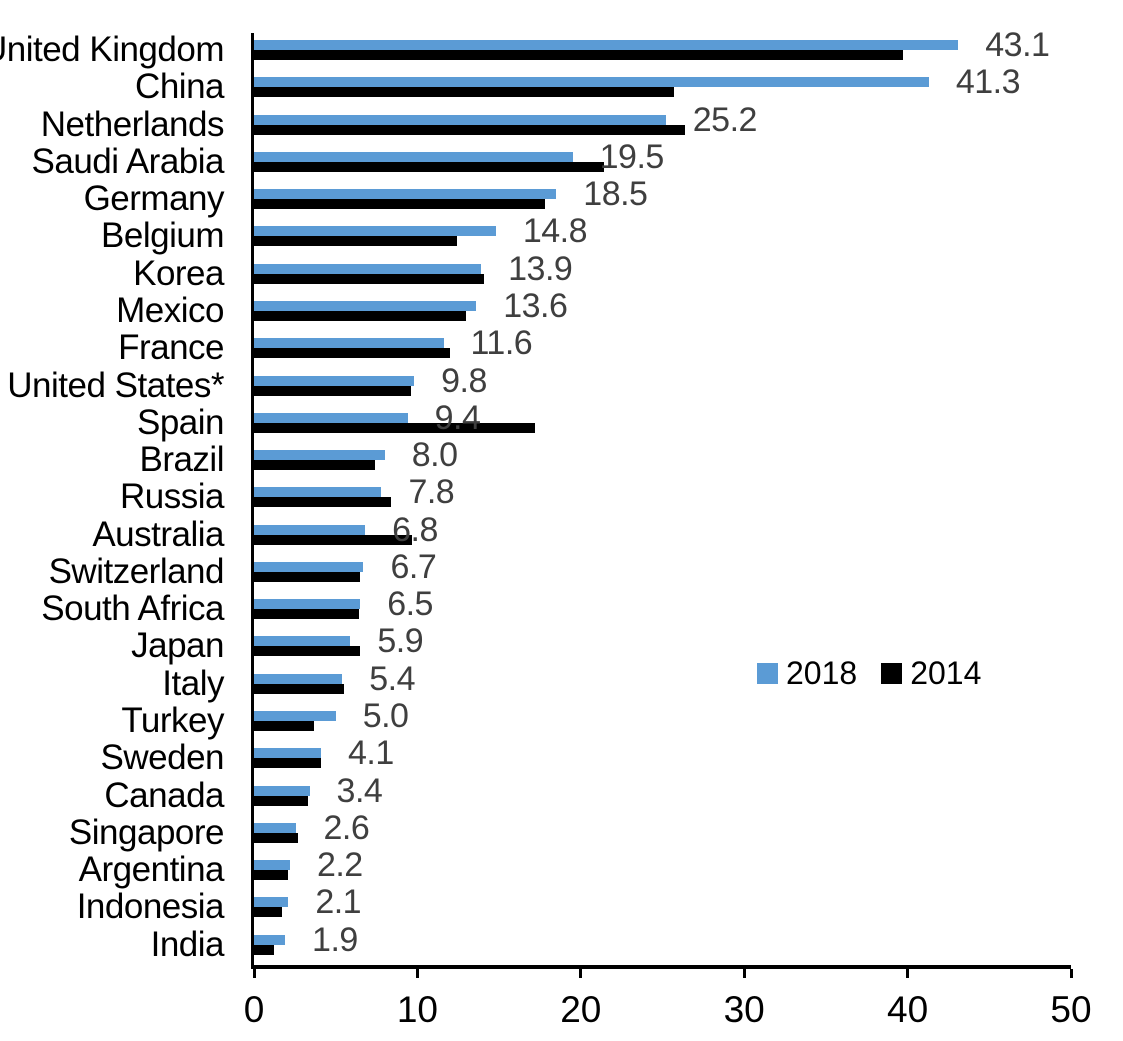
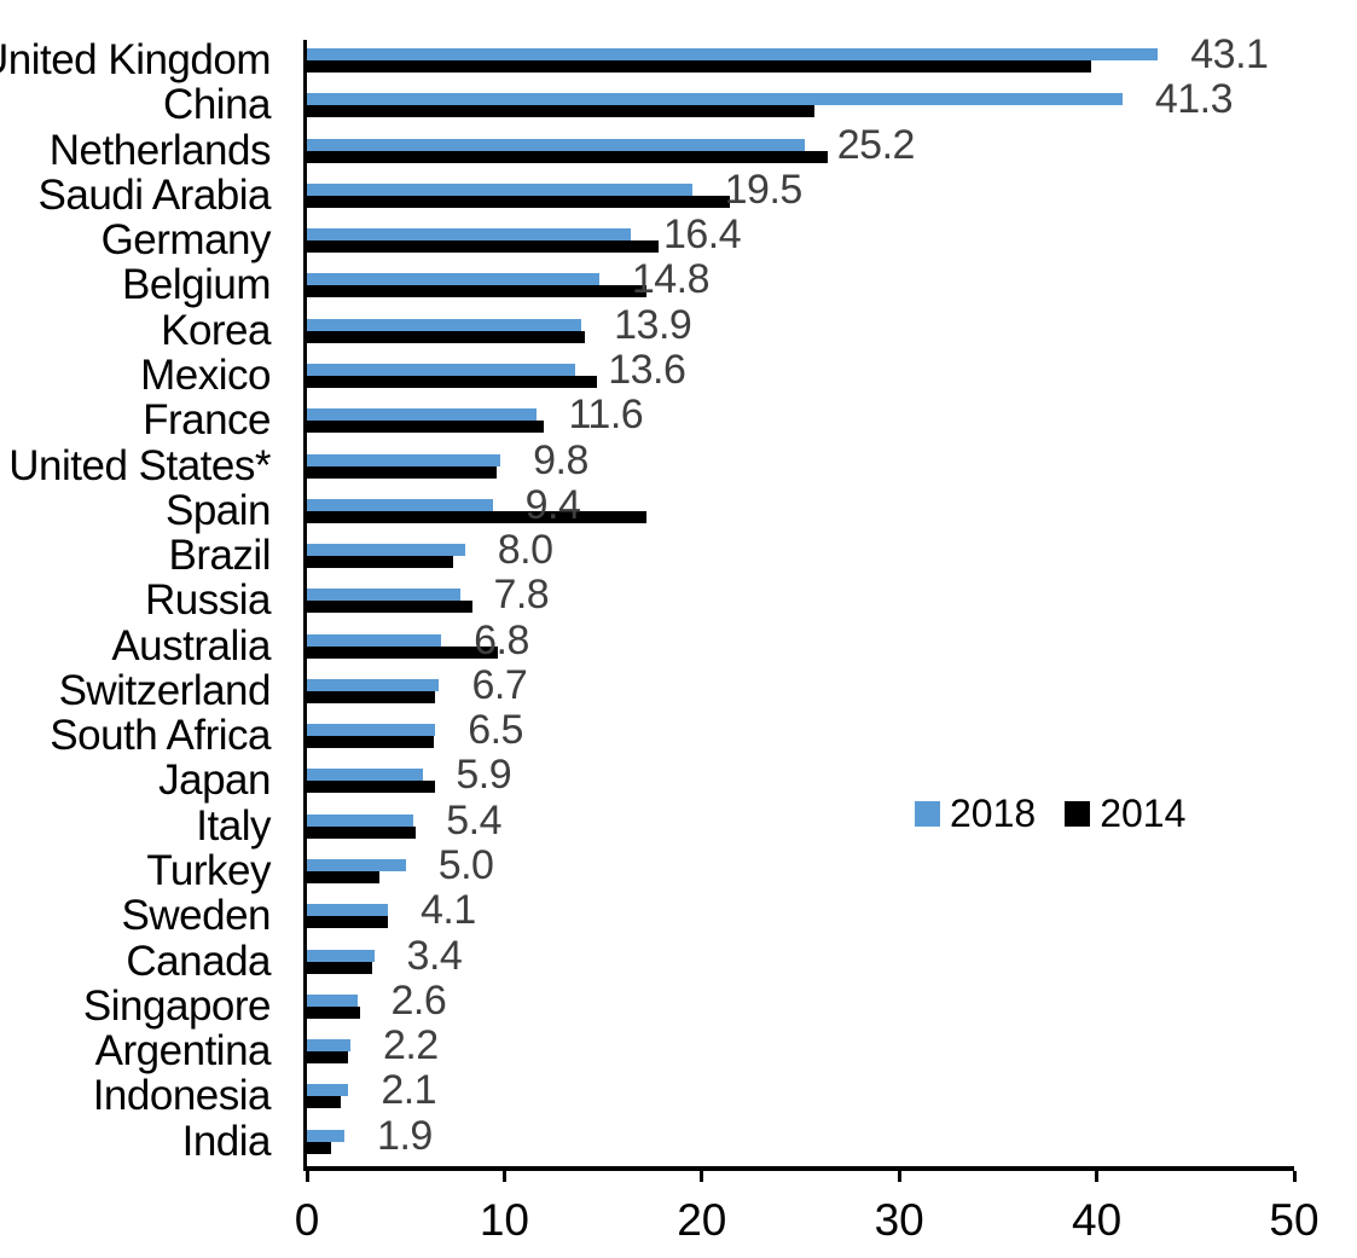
2018/Germany: 18.5 -> 16.4
2014/Belgium: 12.4 -> 17.2
2014/Mexico: 13.0 -> 14.7
